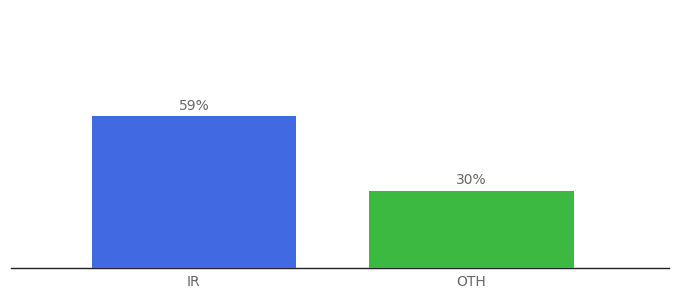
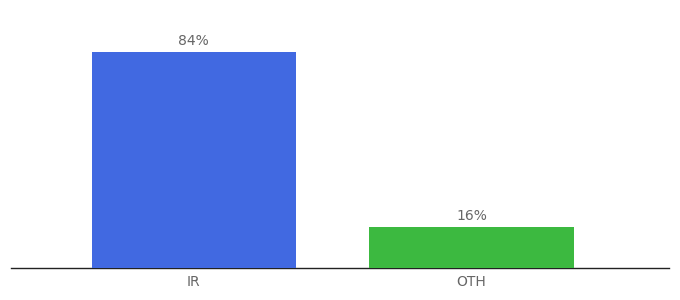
IR: 59% -> 84%
OTH: 30% -> 16%
